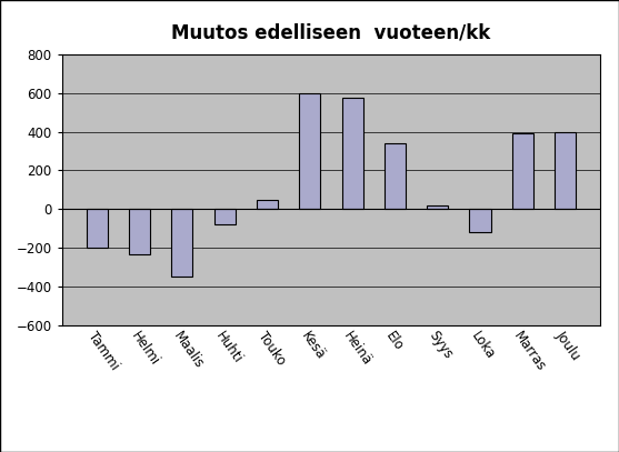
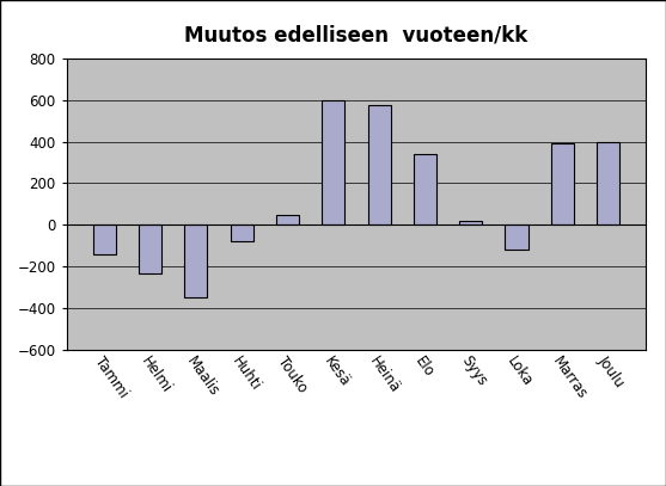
Tammi: -200 -> -140
